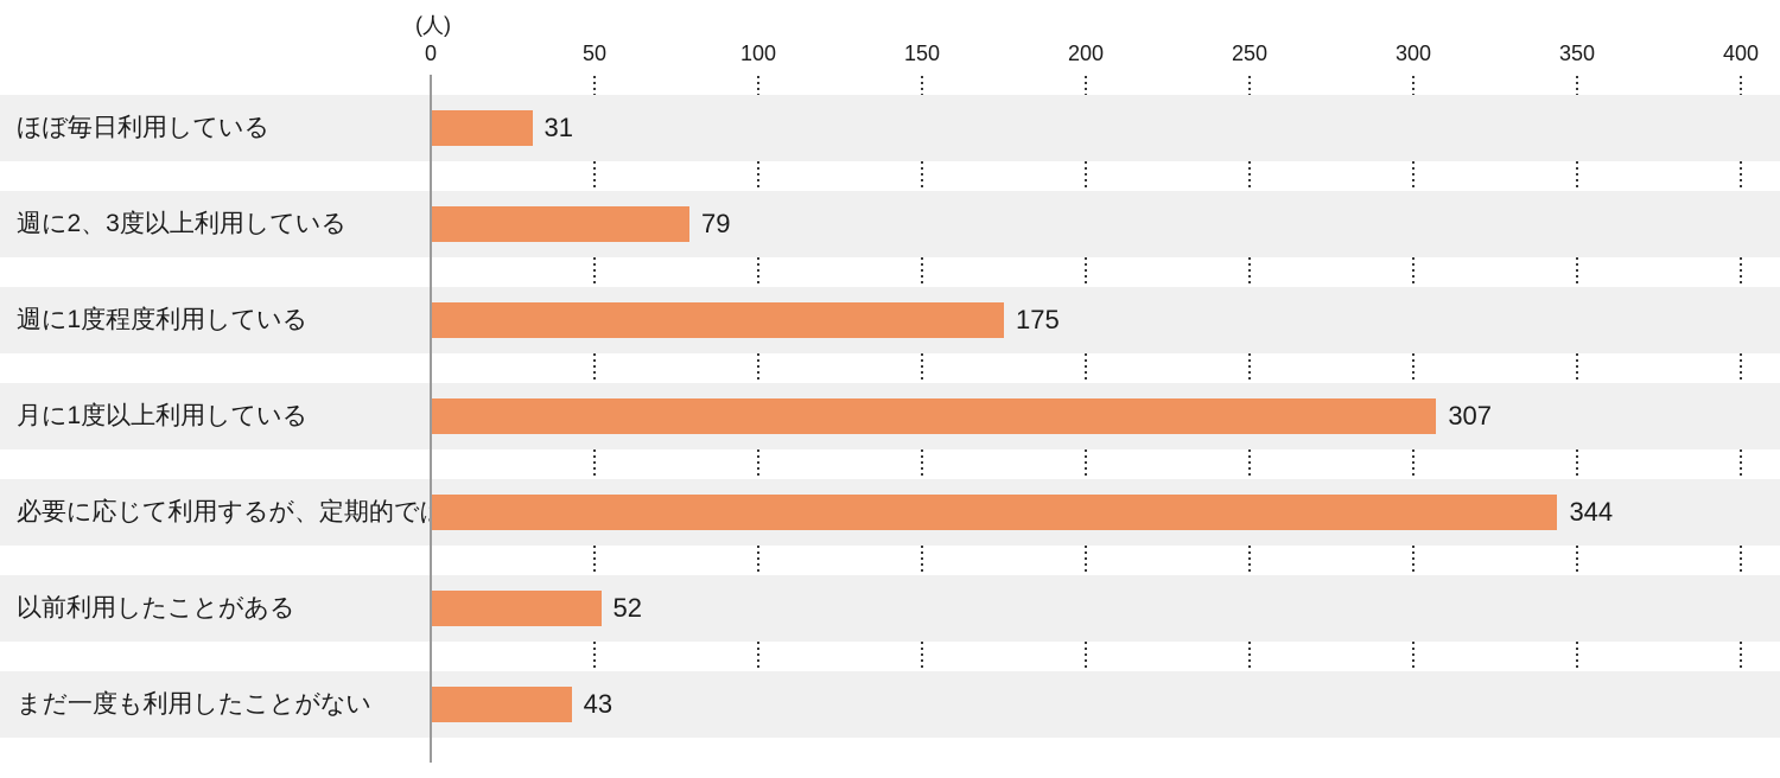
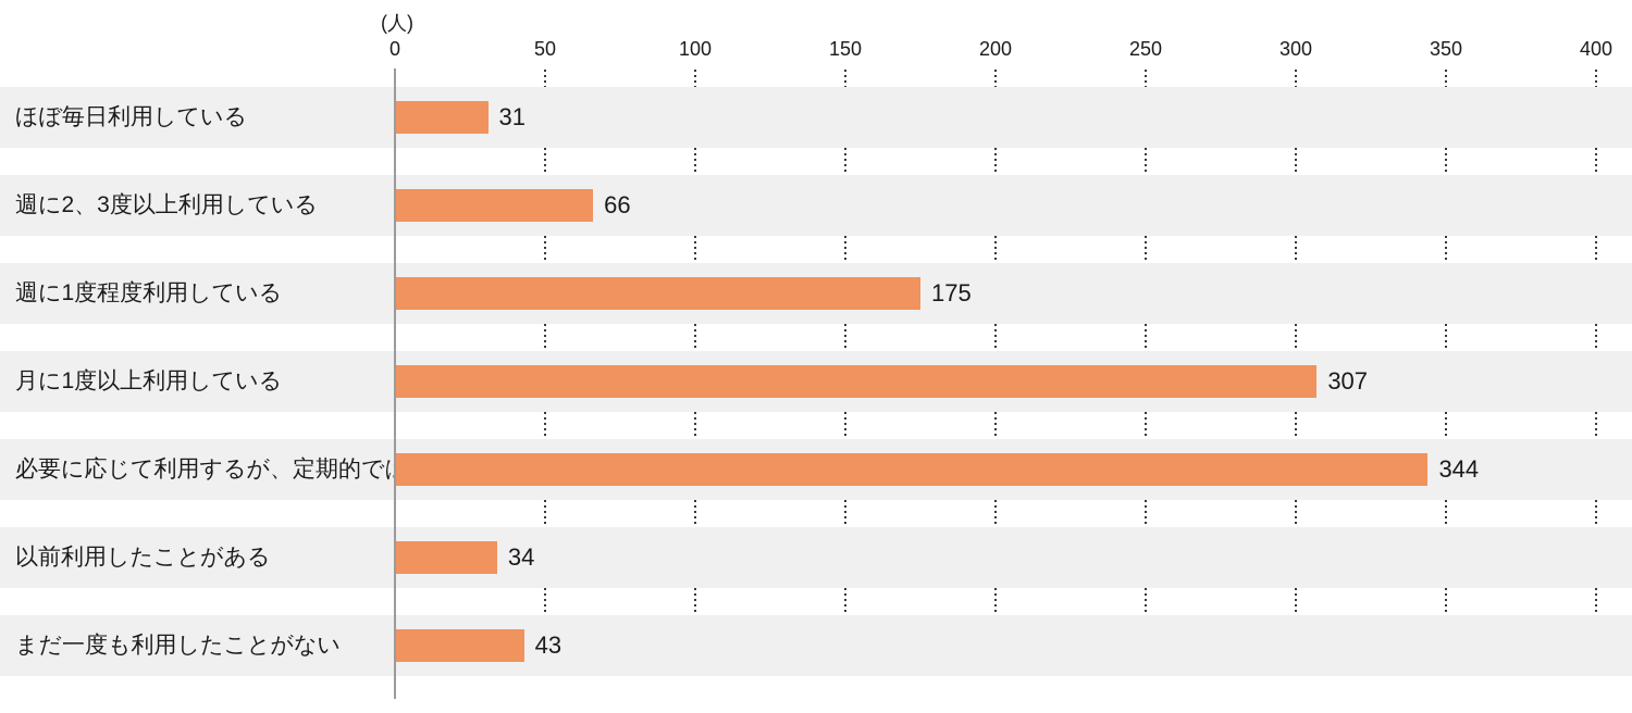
週に2、3度以上利用している: 79 -> 66
以前利用したことがある: 52 -> 34
